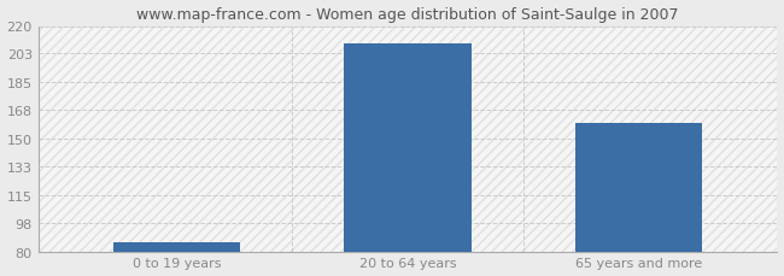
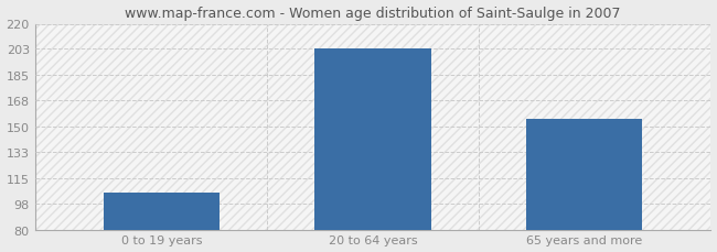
0 to 19 years: 86 -> 105
20 to 64 years: 209 -> 203
65 years and more: 160 -> 155
